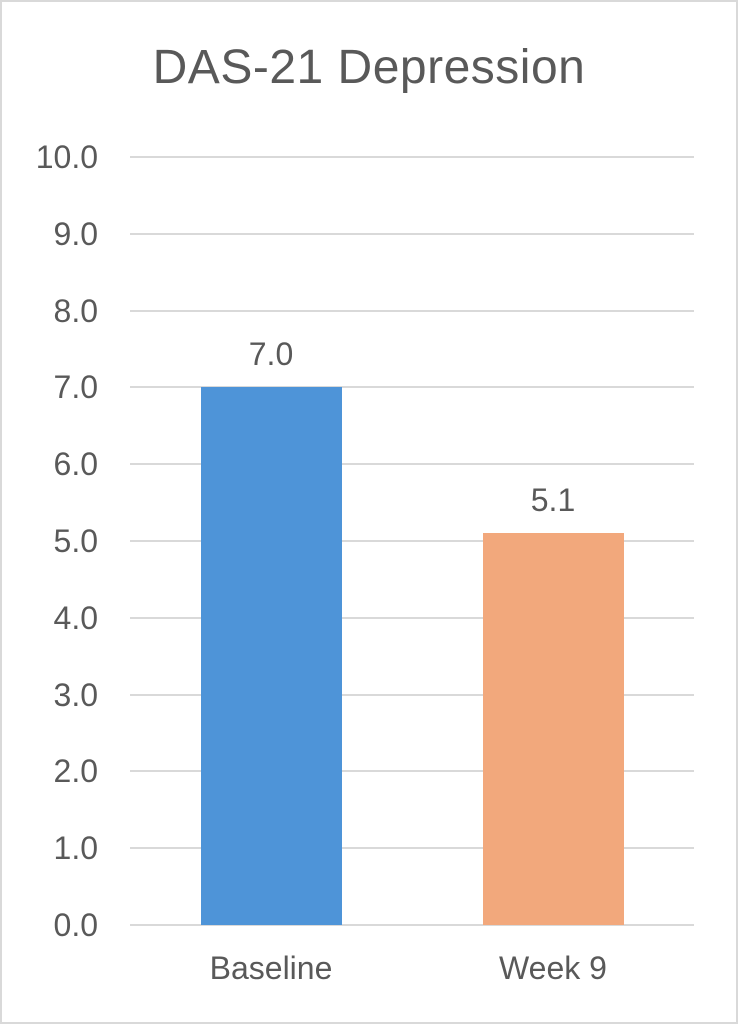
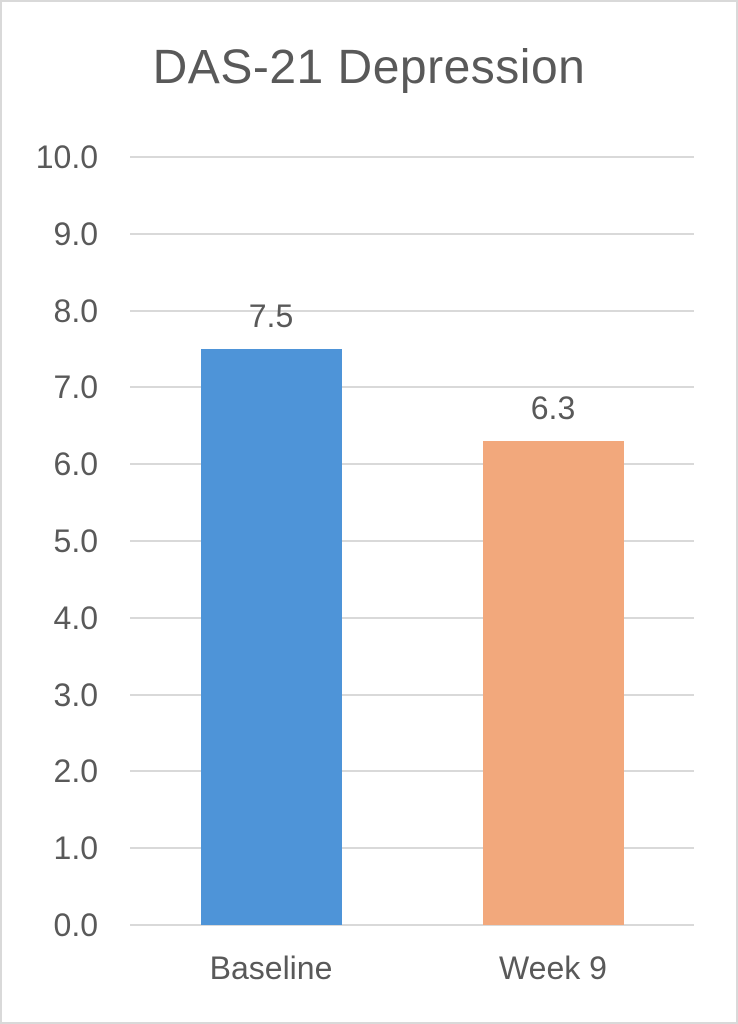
Baseline: 7.0 -> 7.5
Week 9: 5.1 -> 6.3
